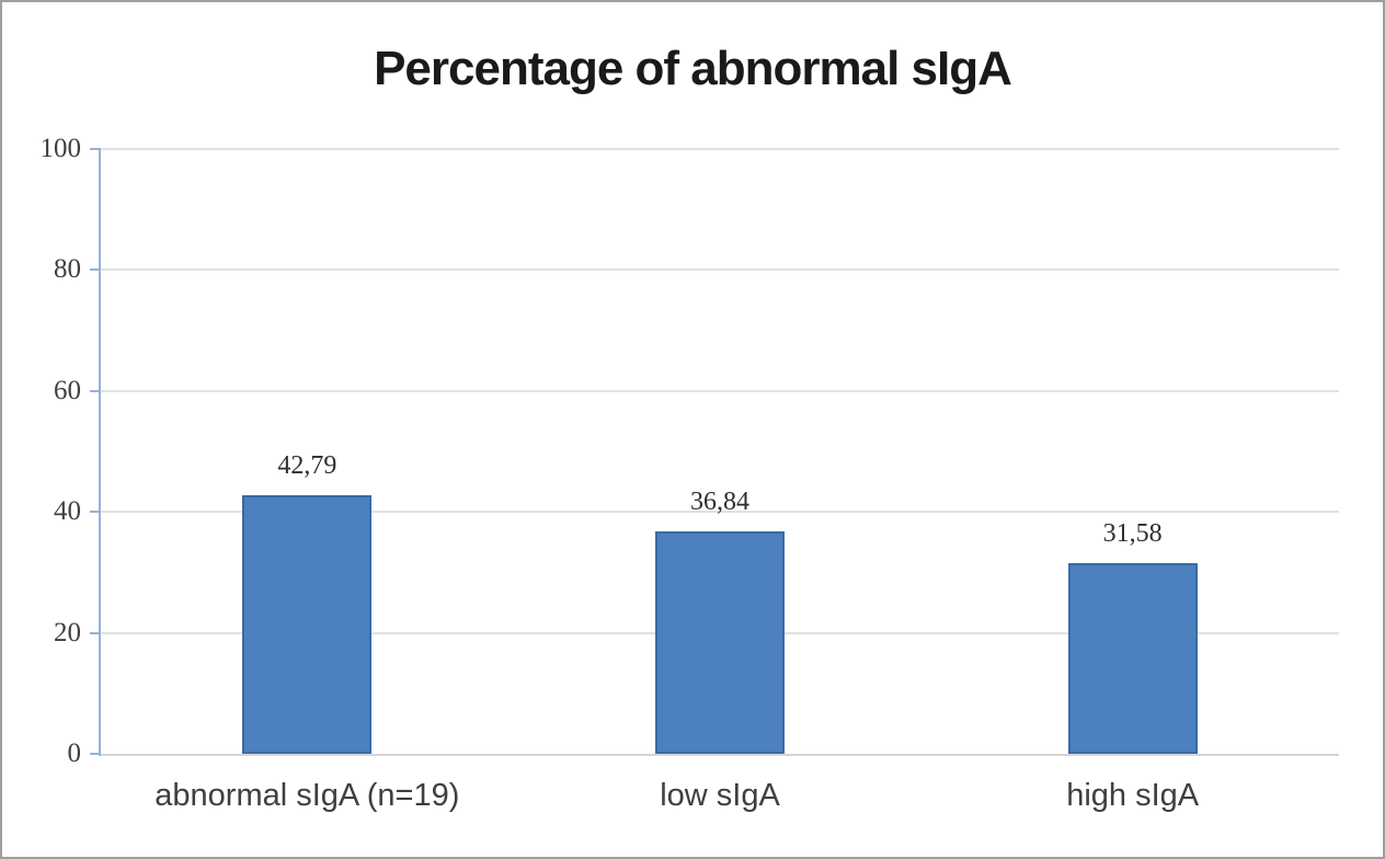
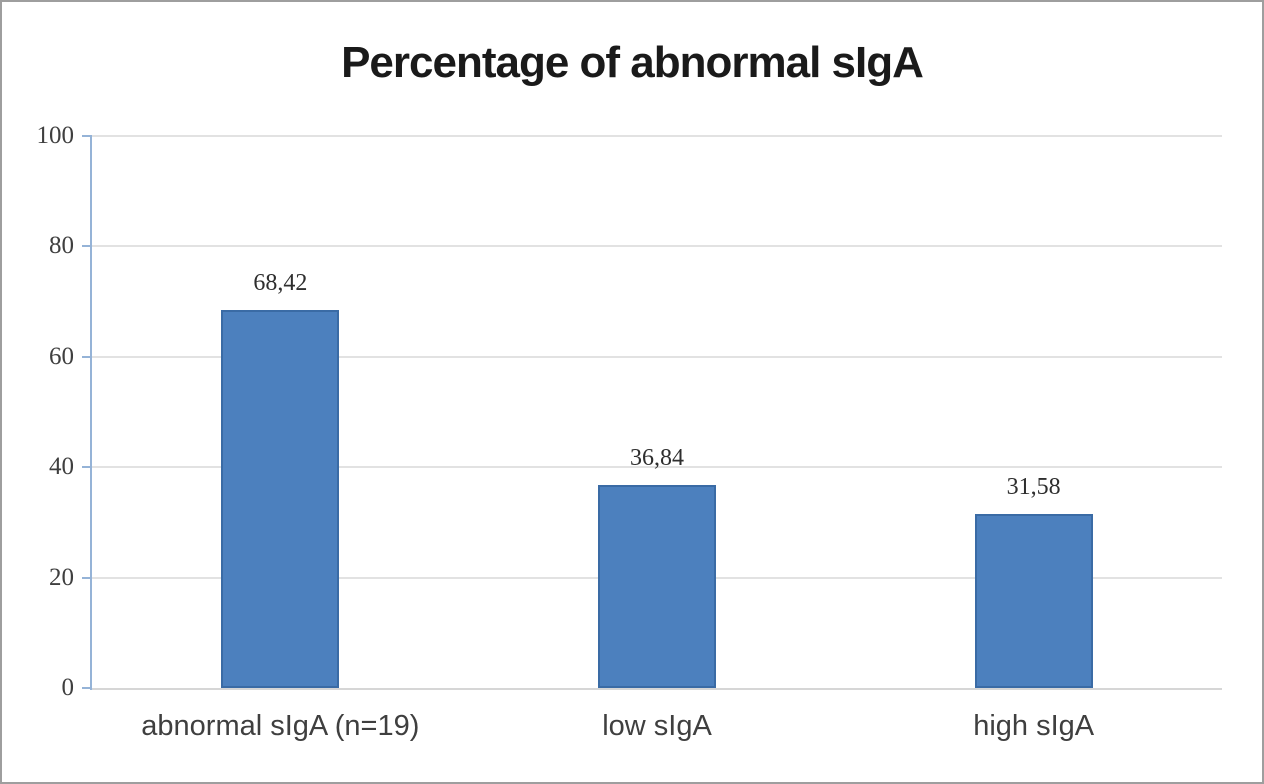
abnormal sIgA (n=19): 42,79 -> 68,42
